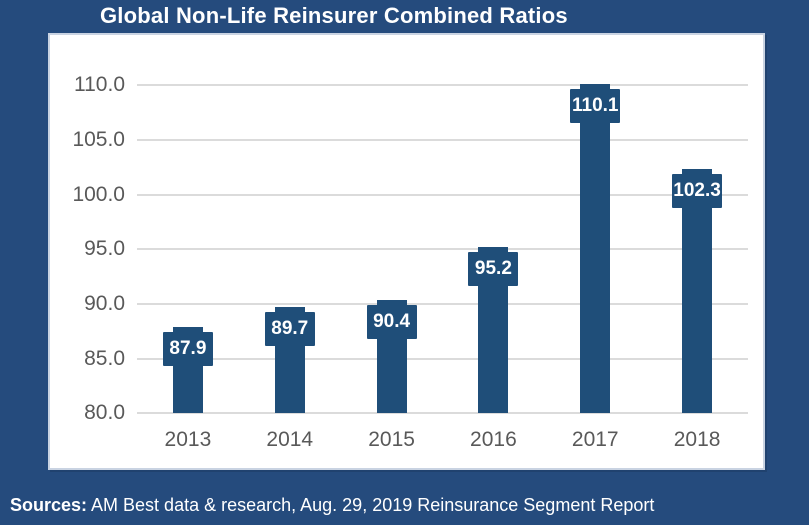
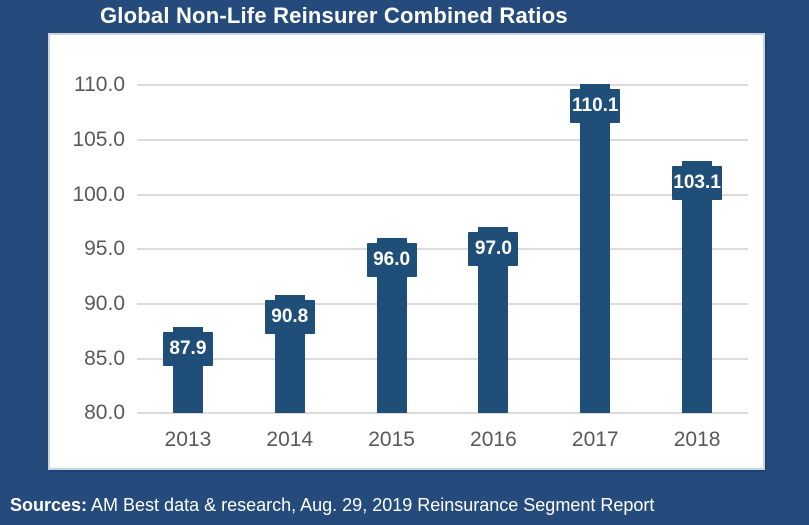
2014: 89.7 -> 90.8
2015: 90.4 -> 96.0
2016: 95.2 -> 97.0
2018: 102.3 -> 103.1
